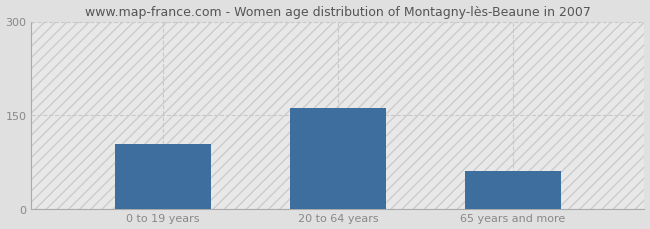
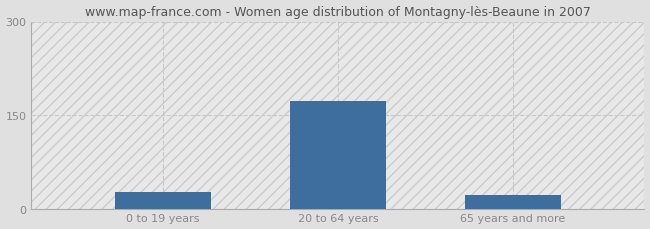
0 to 19 years: 104 -> 26
20 to 64 years: 162 -> 172
65 years and more: 60 -> 21
